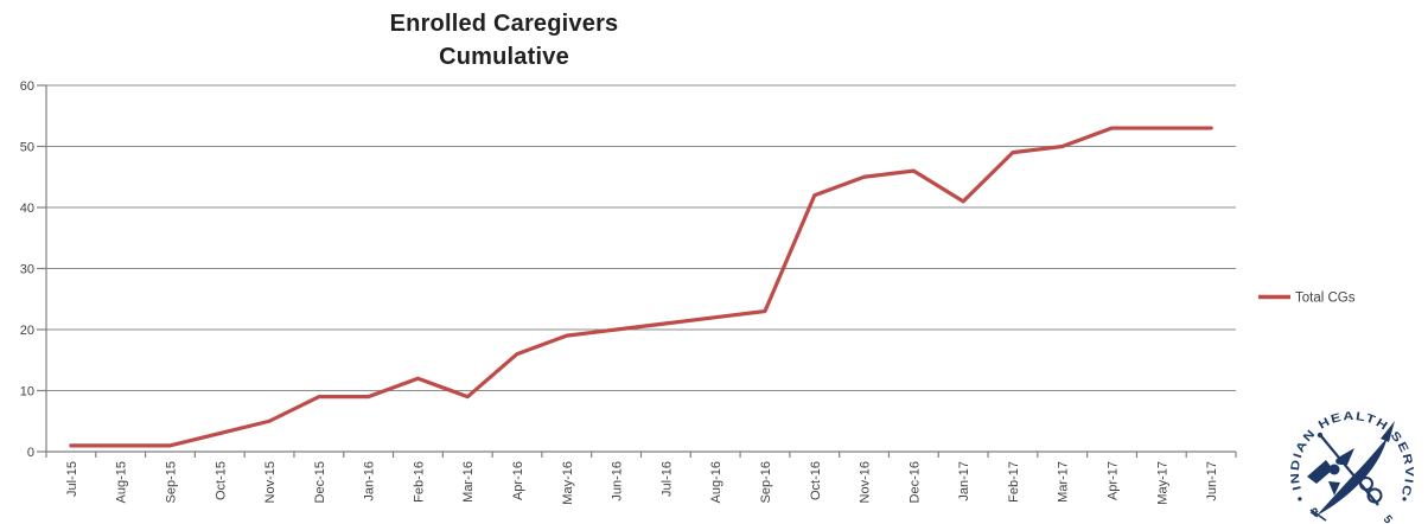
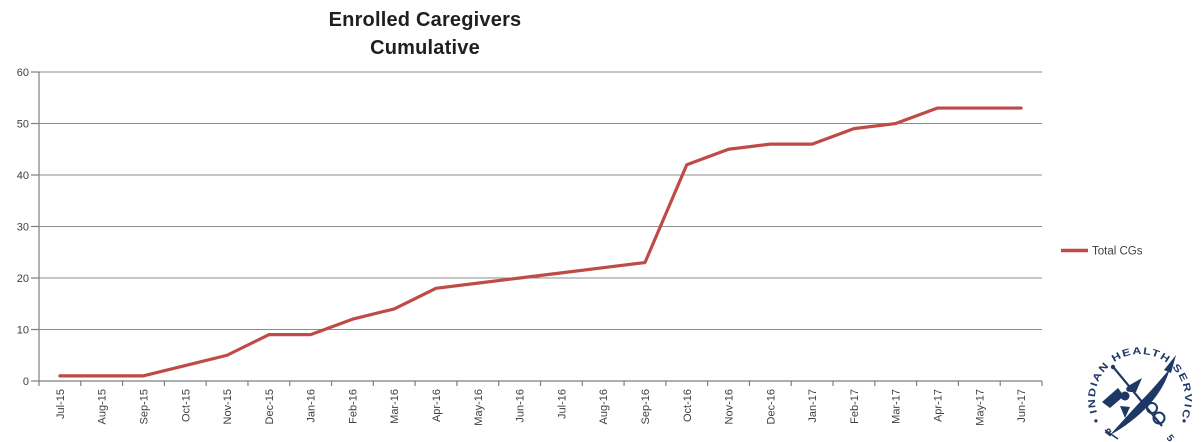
Mar-16: 9 -> 14
Apr-16: 16 -> 18
Jan-17: 41 -> 46
